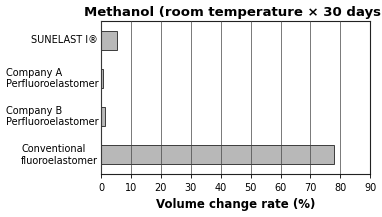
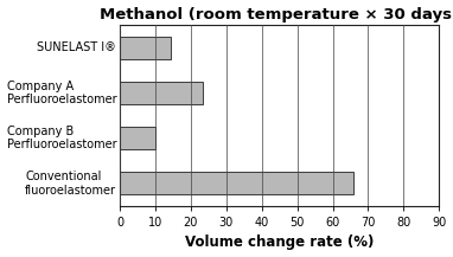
SUNELAST I®: 5.5 -> 14.5
Company A Perfluoroelastomer: 0.8 -> 23.5
Company B Perfluoroelastomer: 1.2 -> 10.0
Conventional fluoroelastomer: 78.0 -> 66.0
